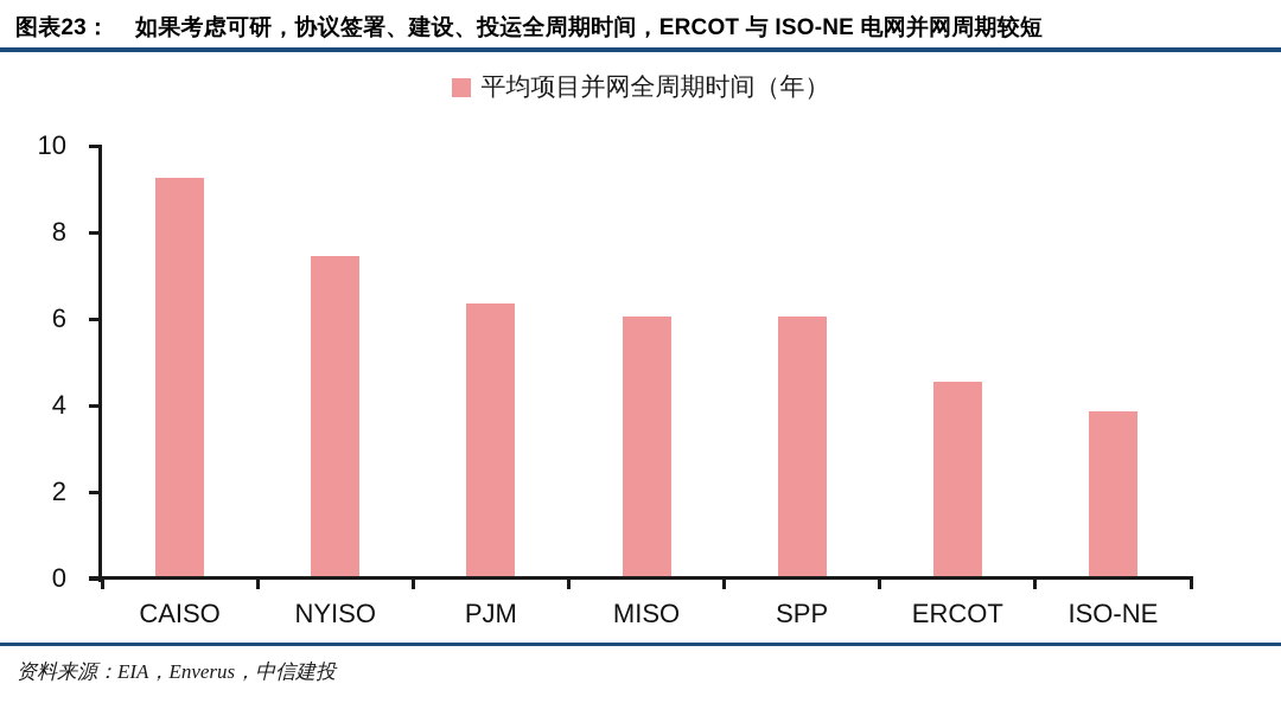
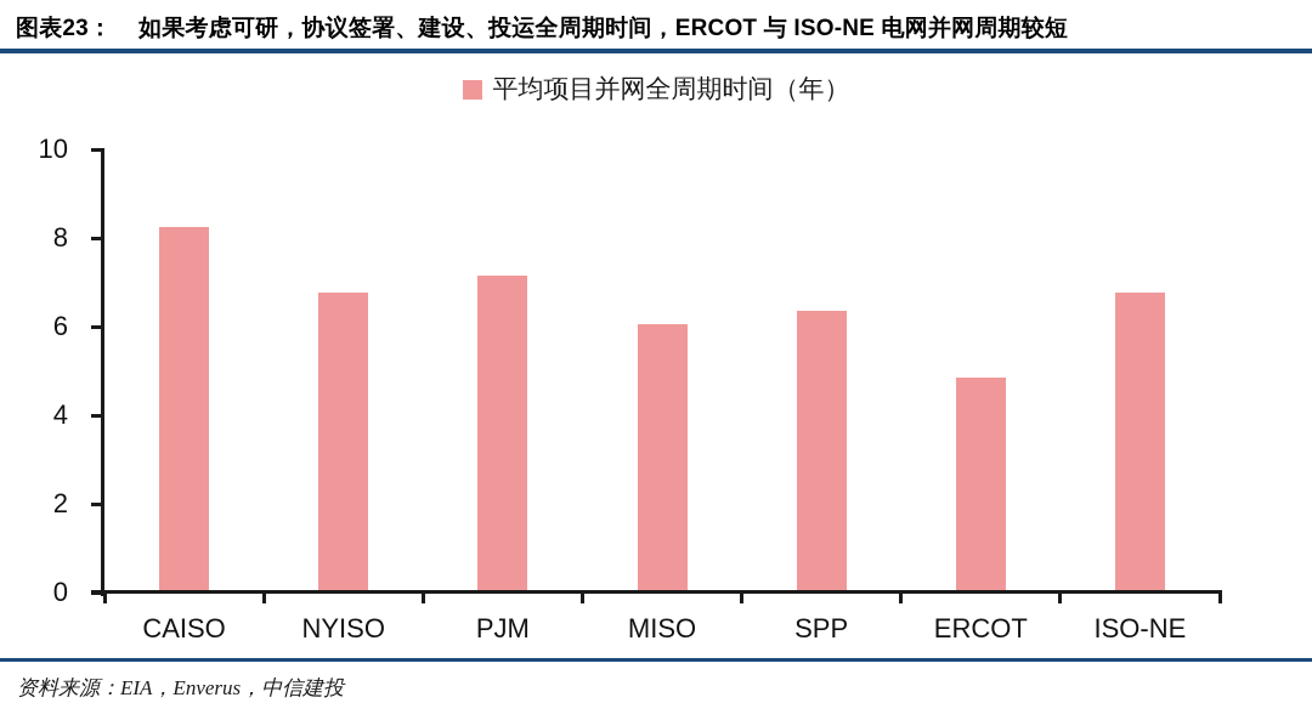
CAISO: 9.2 -> 8.2
NYISO: 7.4 -> 6.7
PJM: 6.3 -> 7.1
SPP: 6.0 -> 6.3
ERCOT: 4.5 -> 4.8
ISO-NE: 3.8 -> 6.7
